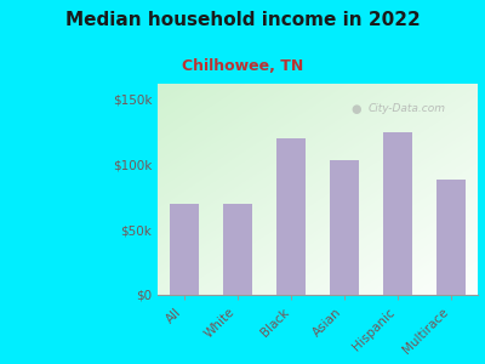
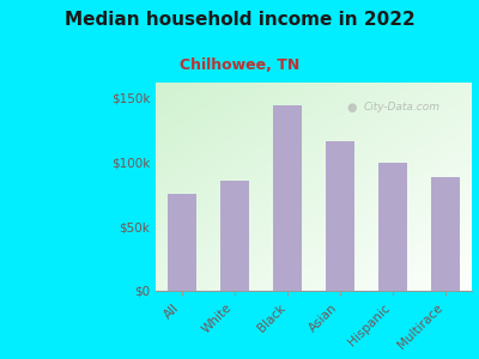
All: $70k -> $75k
White: $70k -> $86k
Black: $120k -> $144k
Asian: $103k -> $116k
Hispanic: $125k -> $100k
